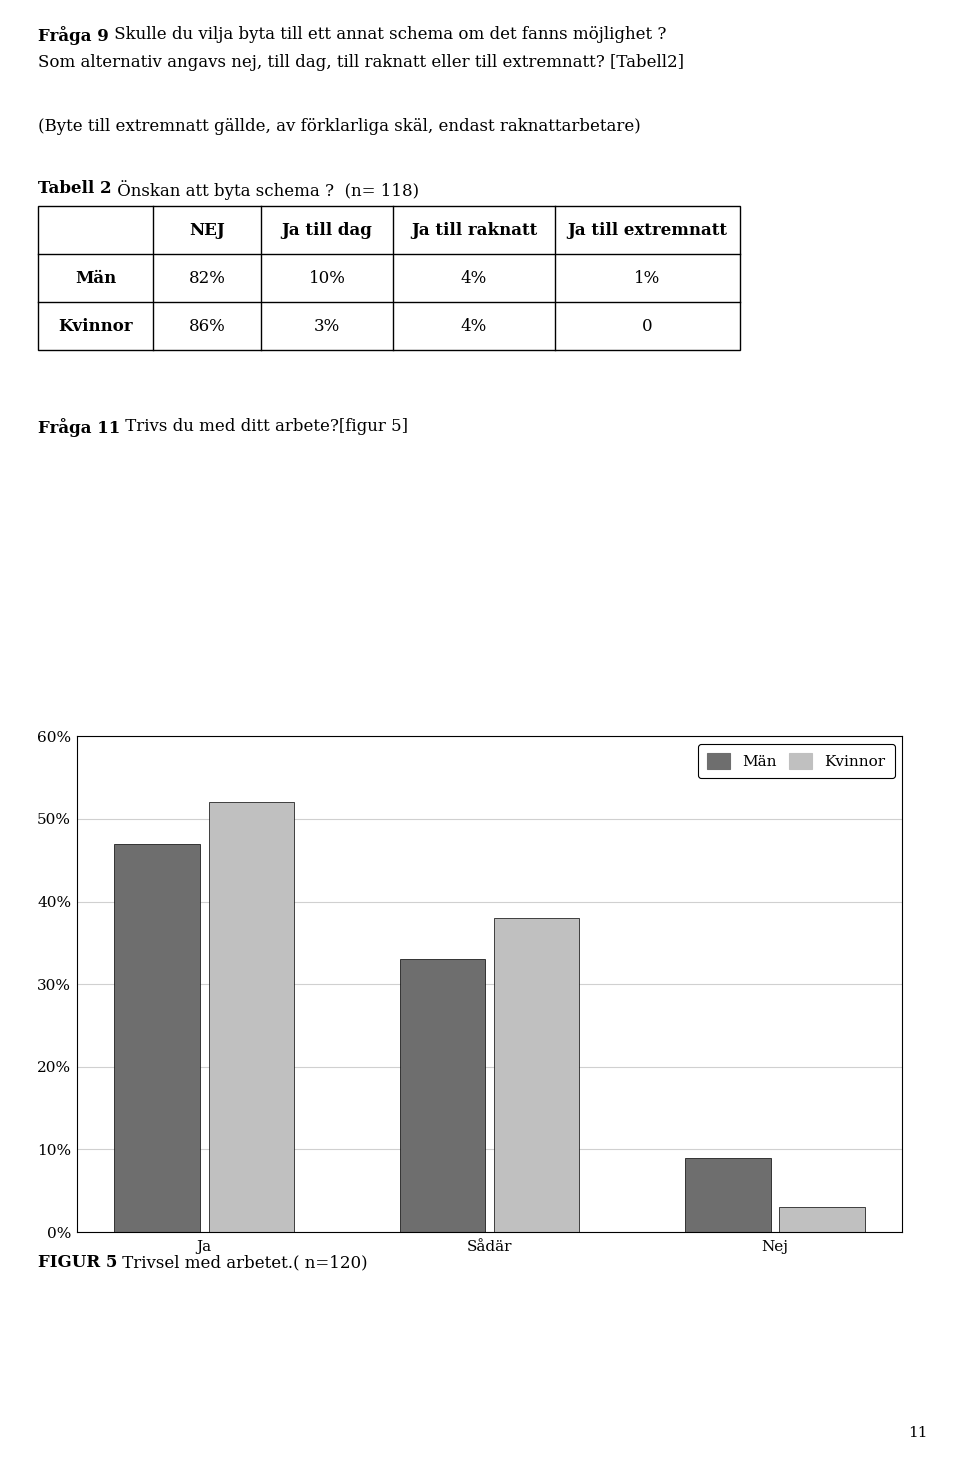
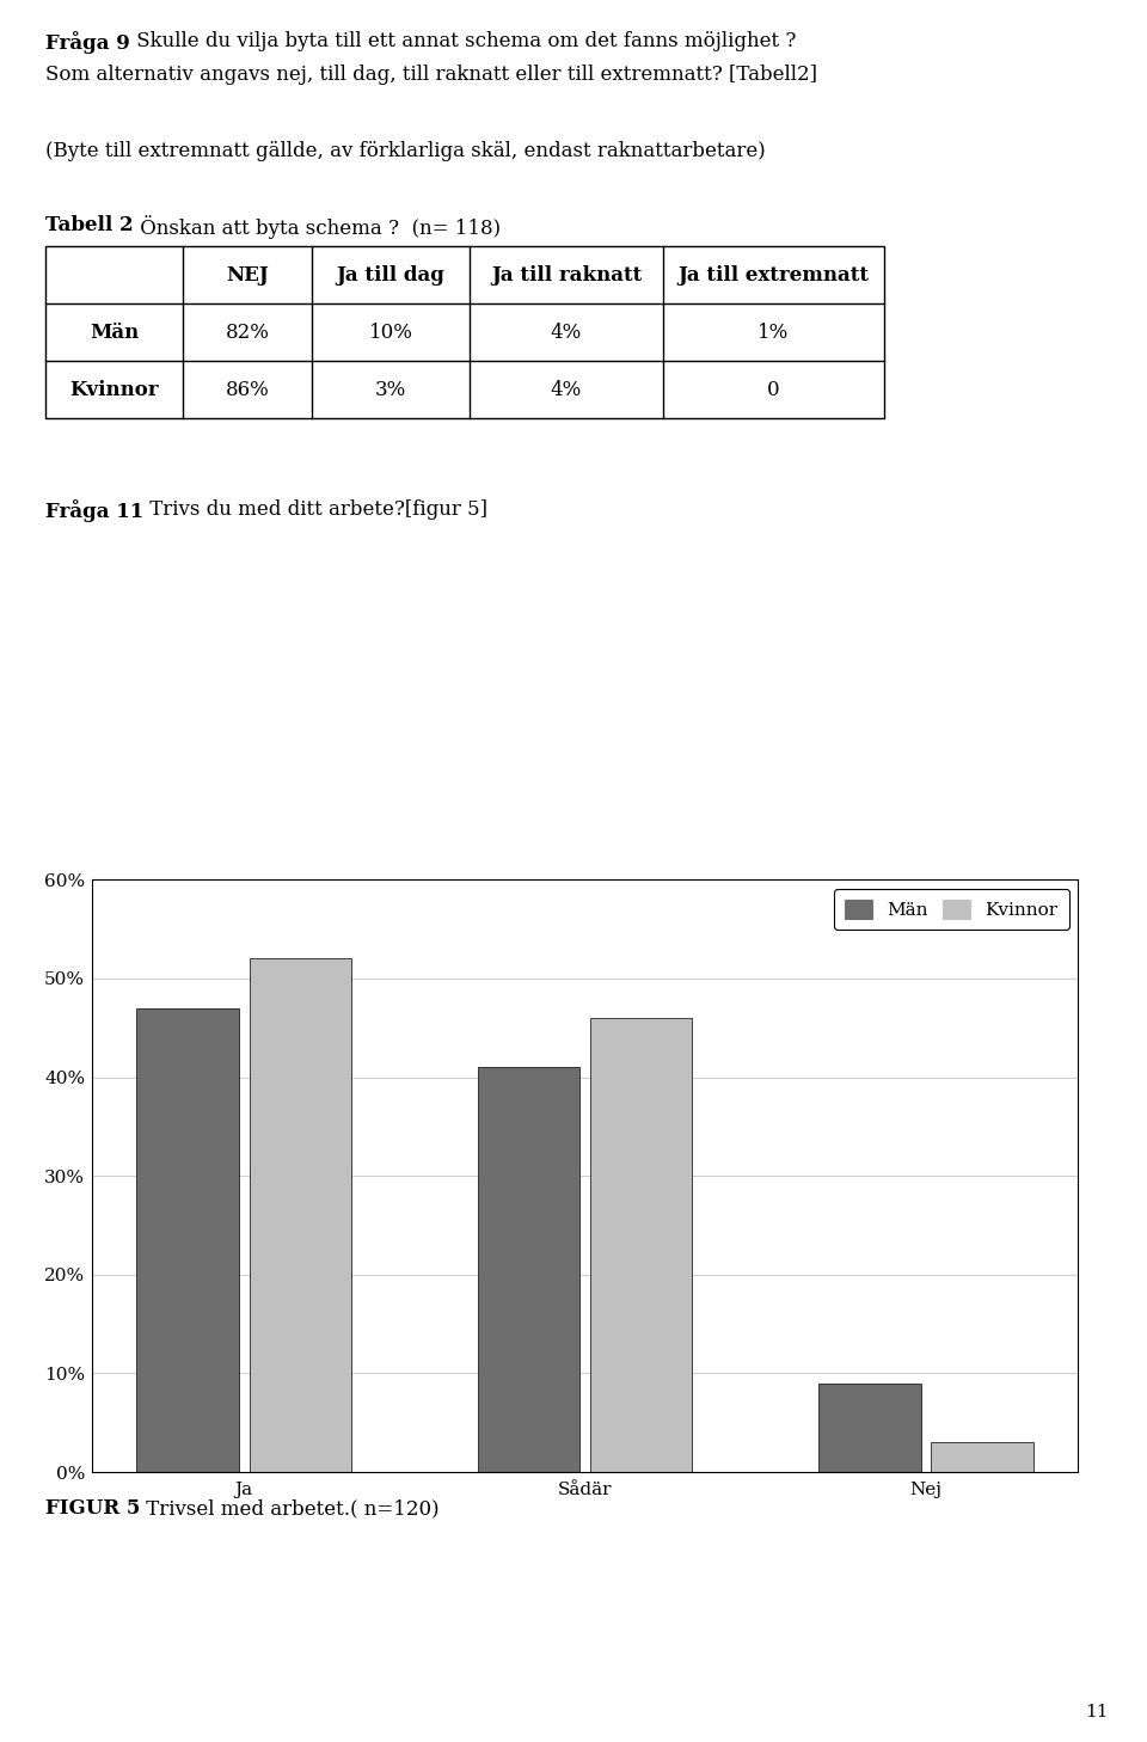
Män/Sådär: 33% -> 41%
Kvinnor/Sådär: 38% -> 46%
